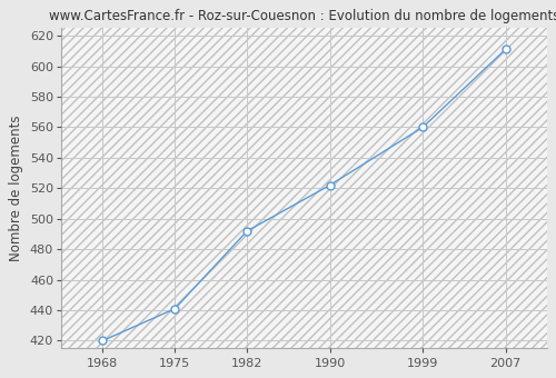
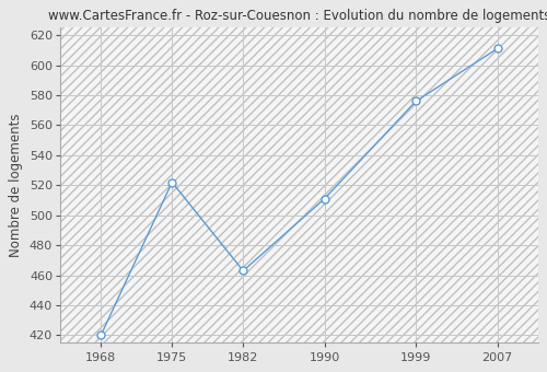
1975: 441 -> 522
1982: 492 -> 463
1990: 522 -> 511
1999: 560 -> 576
